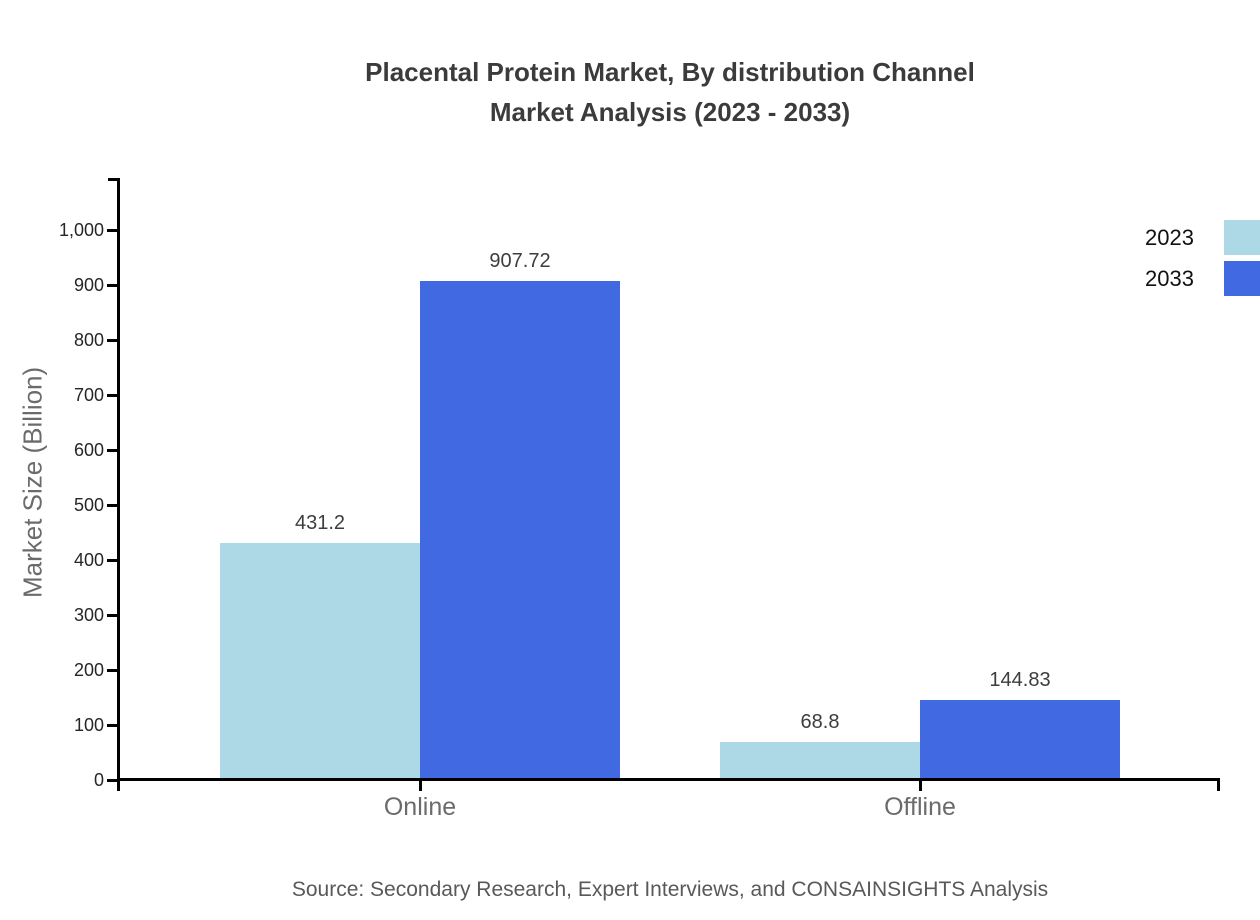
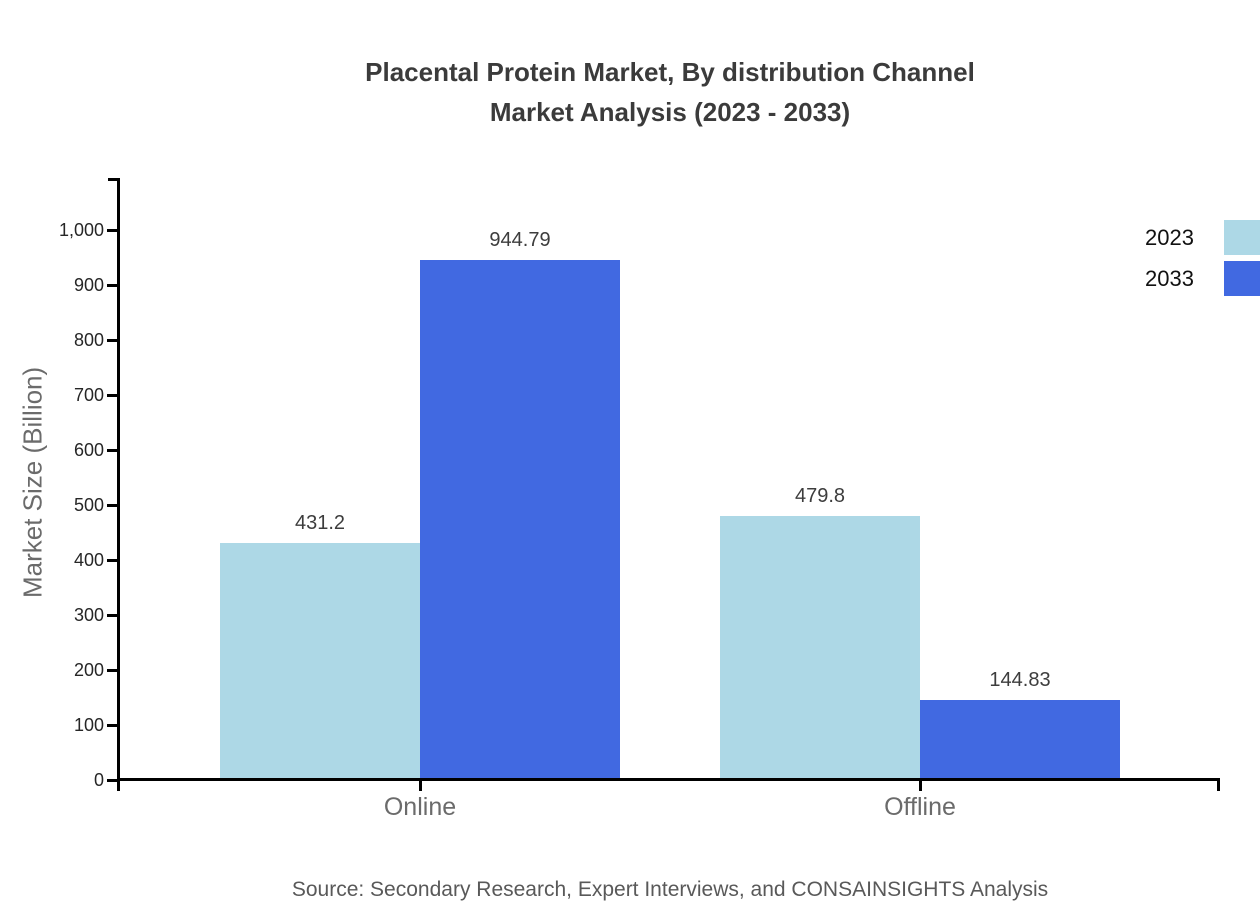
2033/Online: 907.72 -> 944.79
2023/Offline: 68.8 -> 479.8
